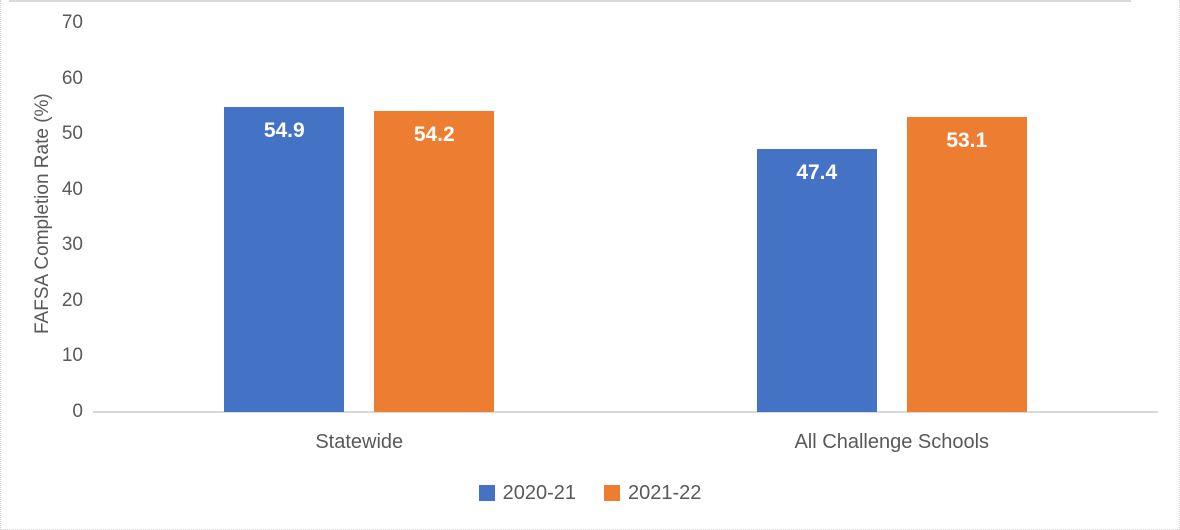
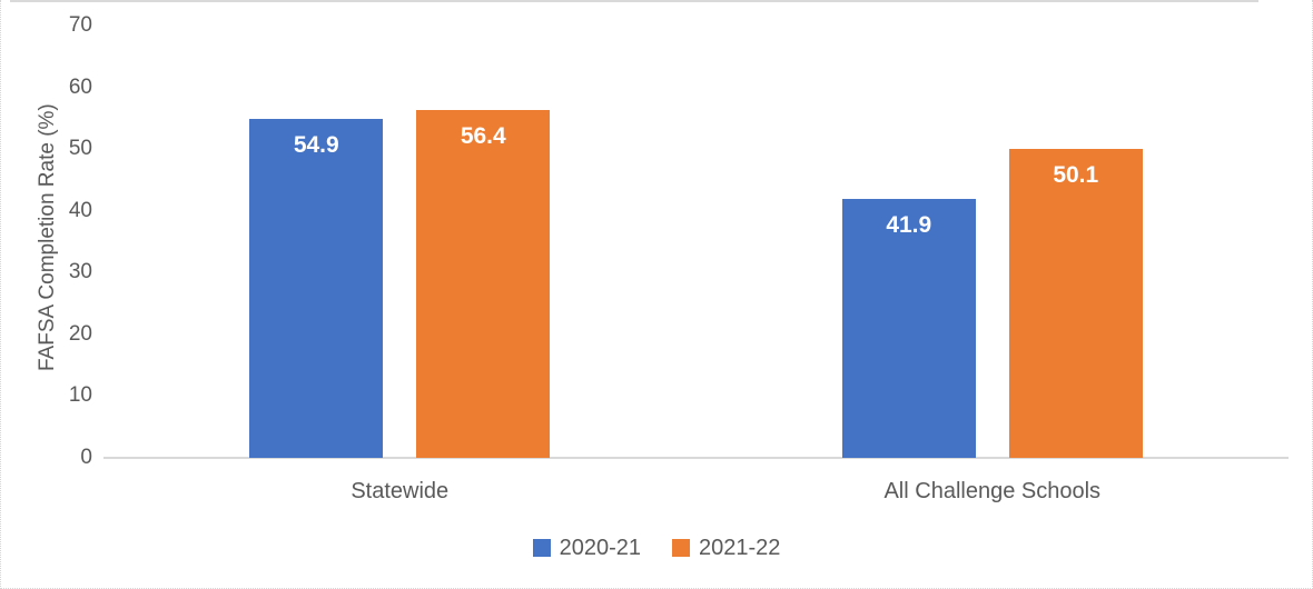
2021-22/Statewide: 54.2 -> 56.4
2020-21/All Challenge Schools: 47.4 -> 41.9
2021-22/All Challenge Schools: 53.1 -> 50.1
